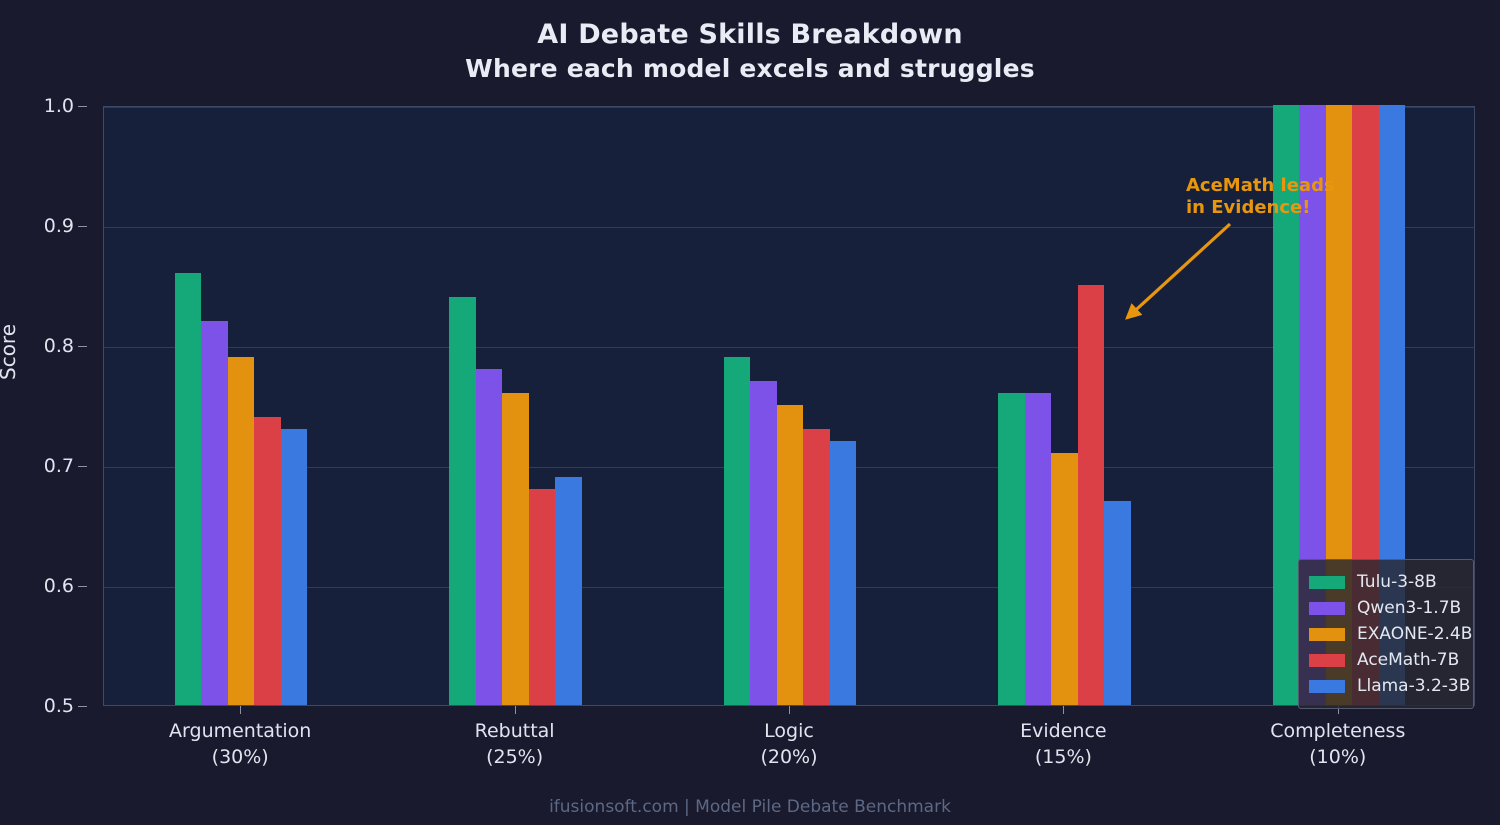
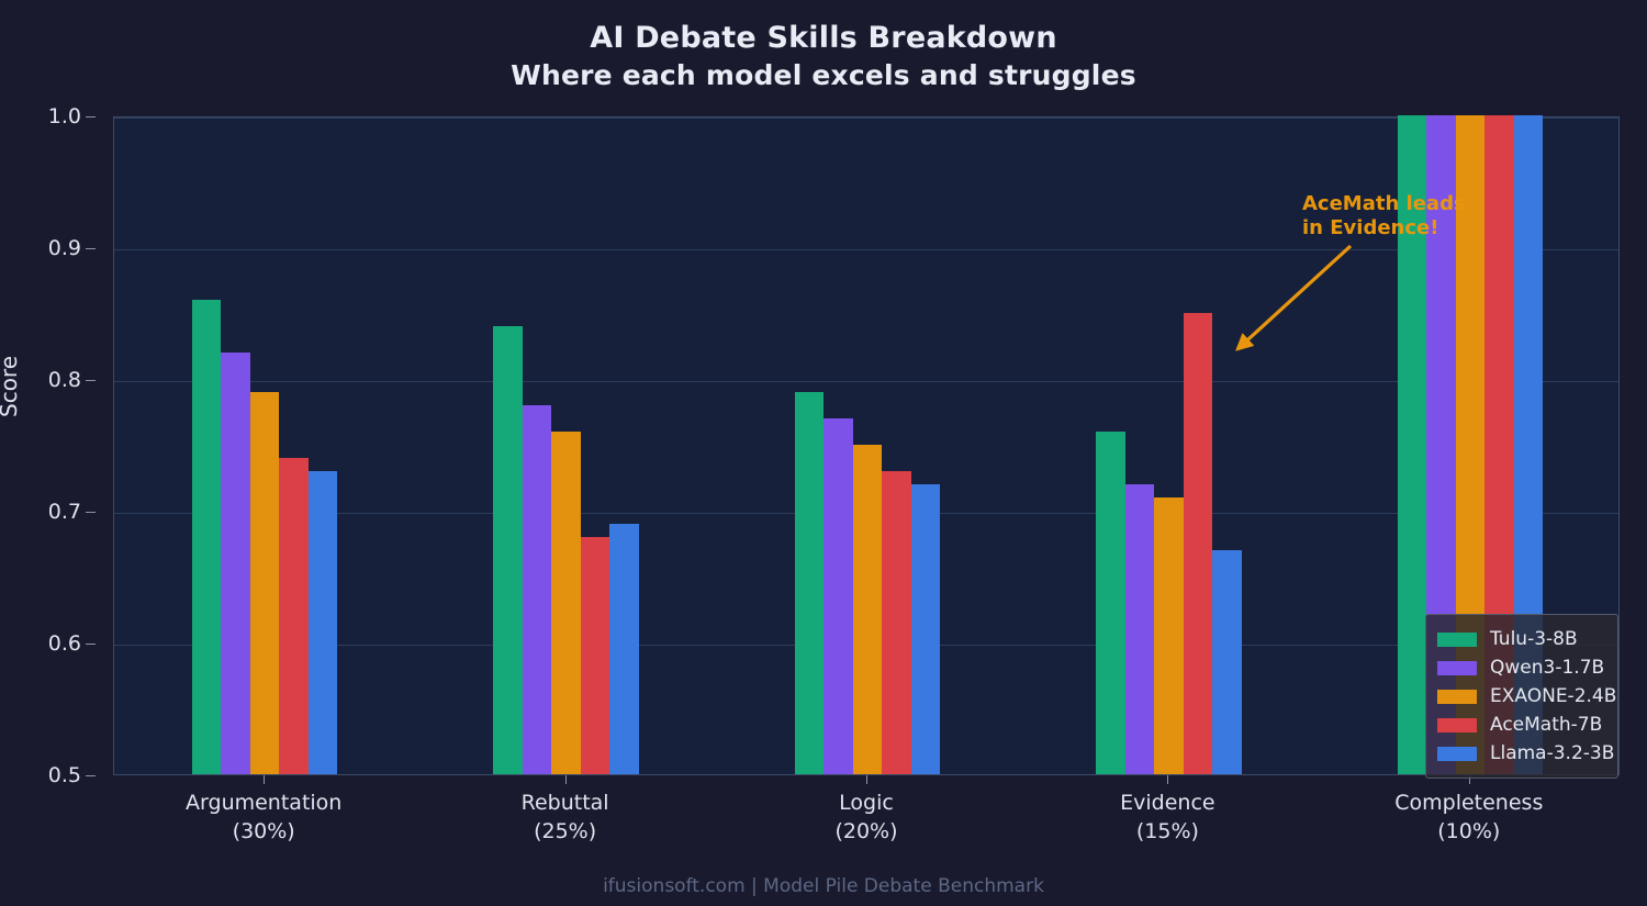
Qwen3-1.7B/Evidence (15%): 0.76 -> 0.72
